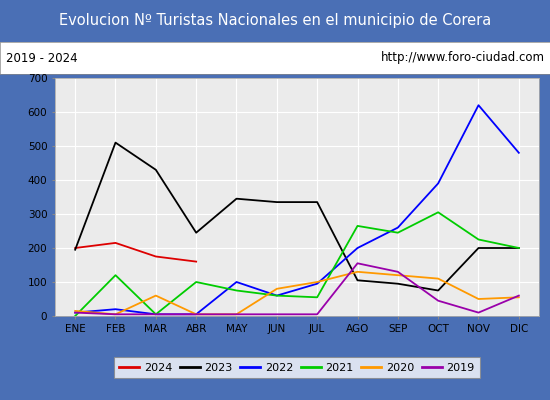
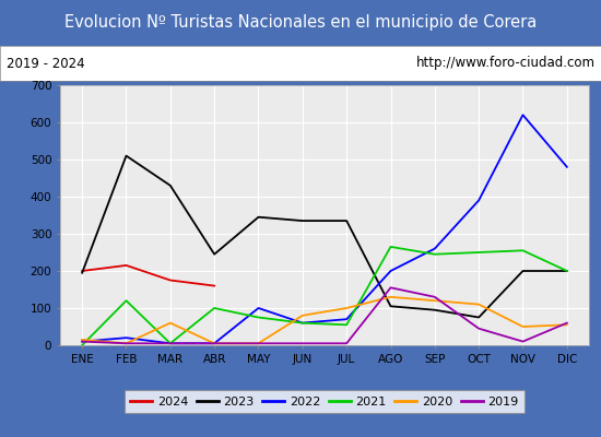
2022/JUL: 95 -> 70
2021/OCT: 305 -> 250
2021/NOV: 225 -> 255
